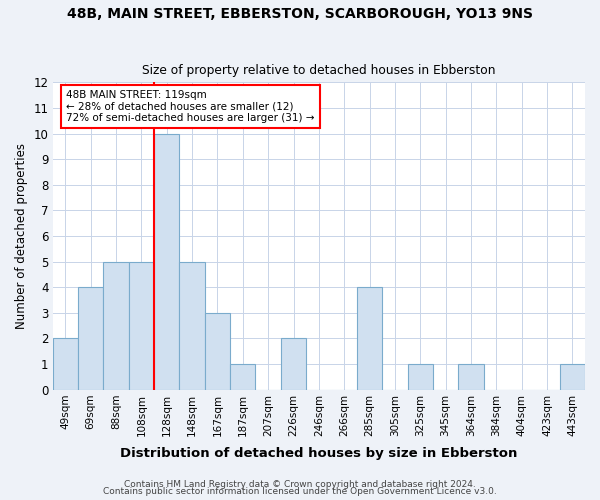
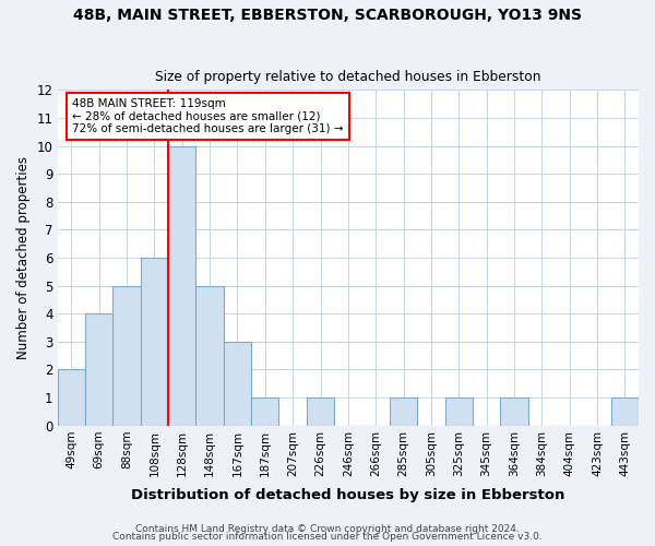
108sqm: 5 -> 6
226sqm: 2 -> 1
285sqm: 4 -> 1
